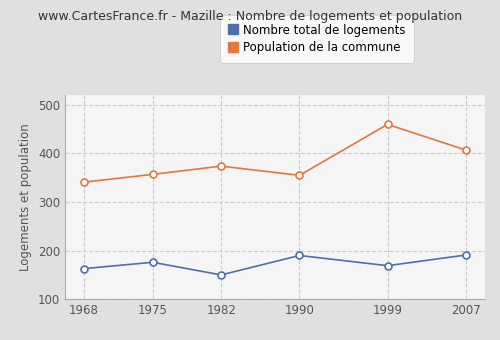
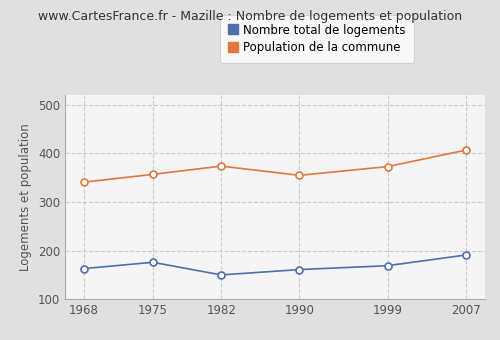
Nombre total de logements/1990: 190 -> 161
Population de la commune/1999: 460 -> 373
